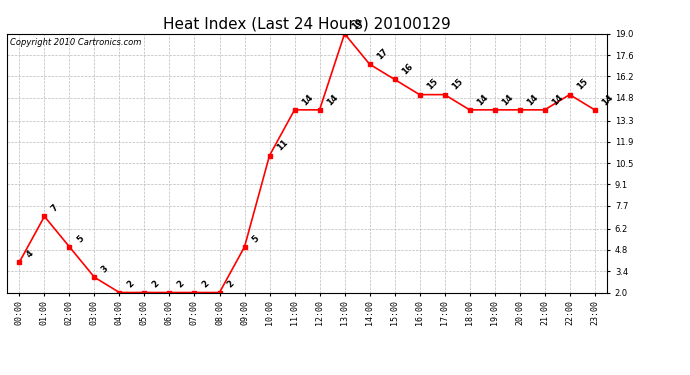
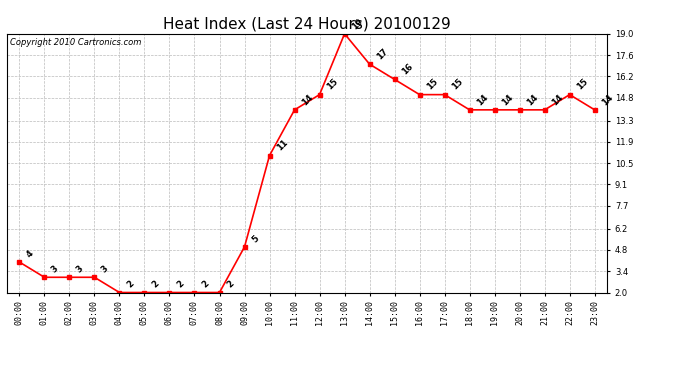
01:00: 7 -> 3
02:00: 5 -> 3
12:00: 14 -> 15
